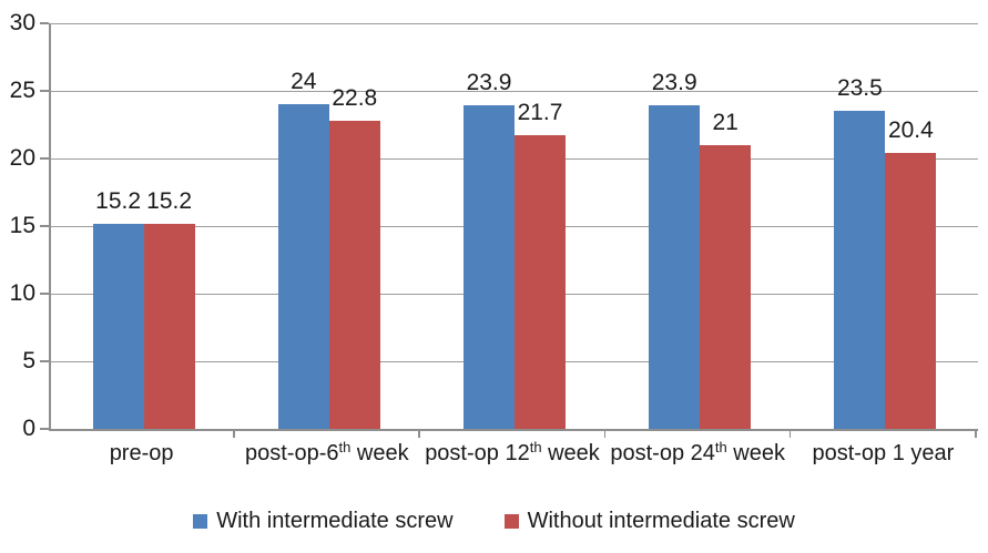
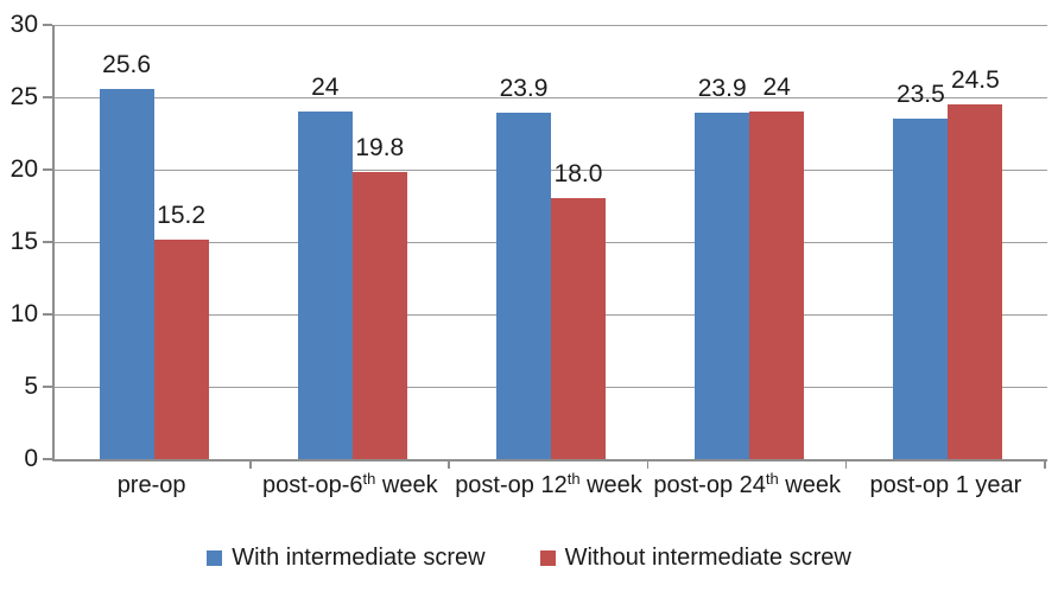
With intermediate screw/pre-op: 15.2 -> 25.6
Without intermediate screw/post-op-6th week: 22.8 -> 19.8
Without intermediate screw/post-op 12th week: 21.7 -> 18.0
Without intermediate screw/post-op 24th week: 21 -> 24
Without intermediate screw/post-op 1 year: 20.4 -> 24.5
